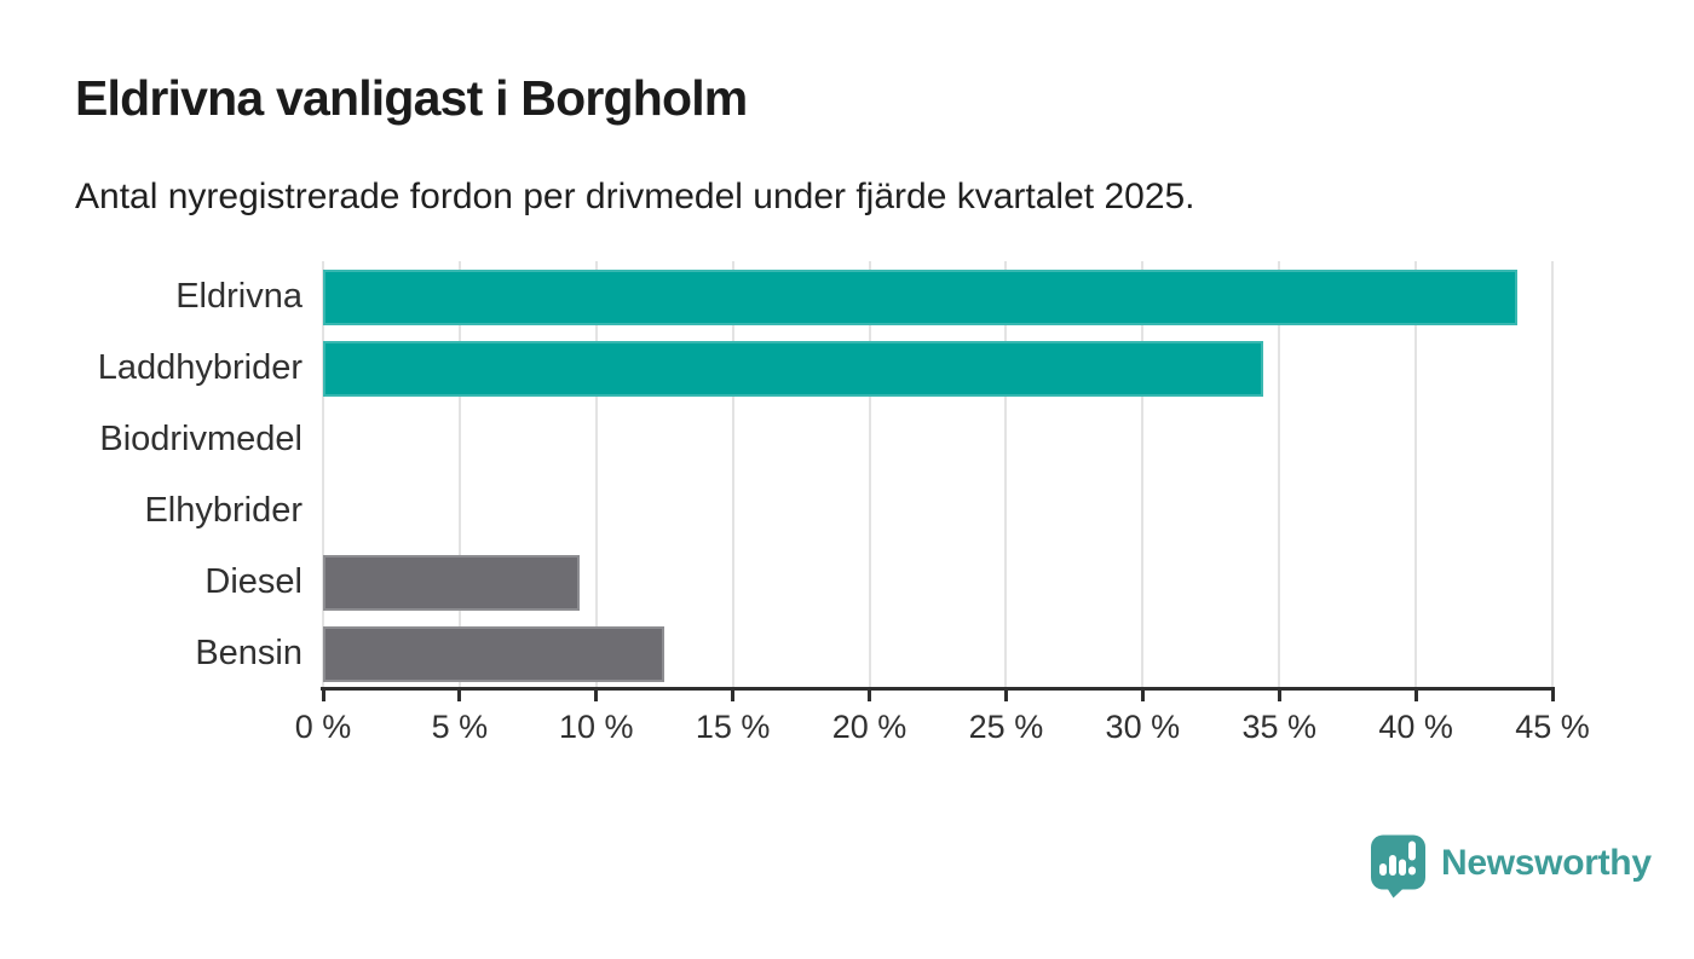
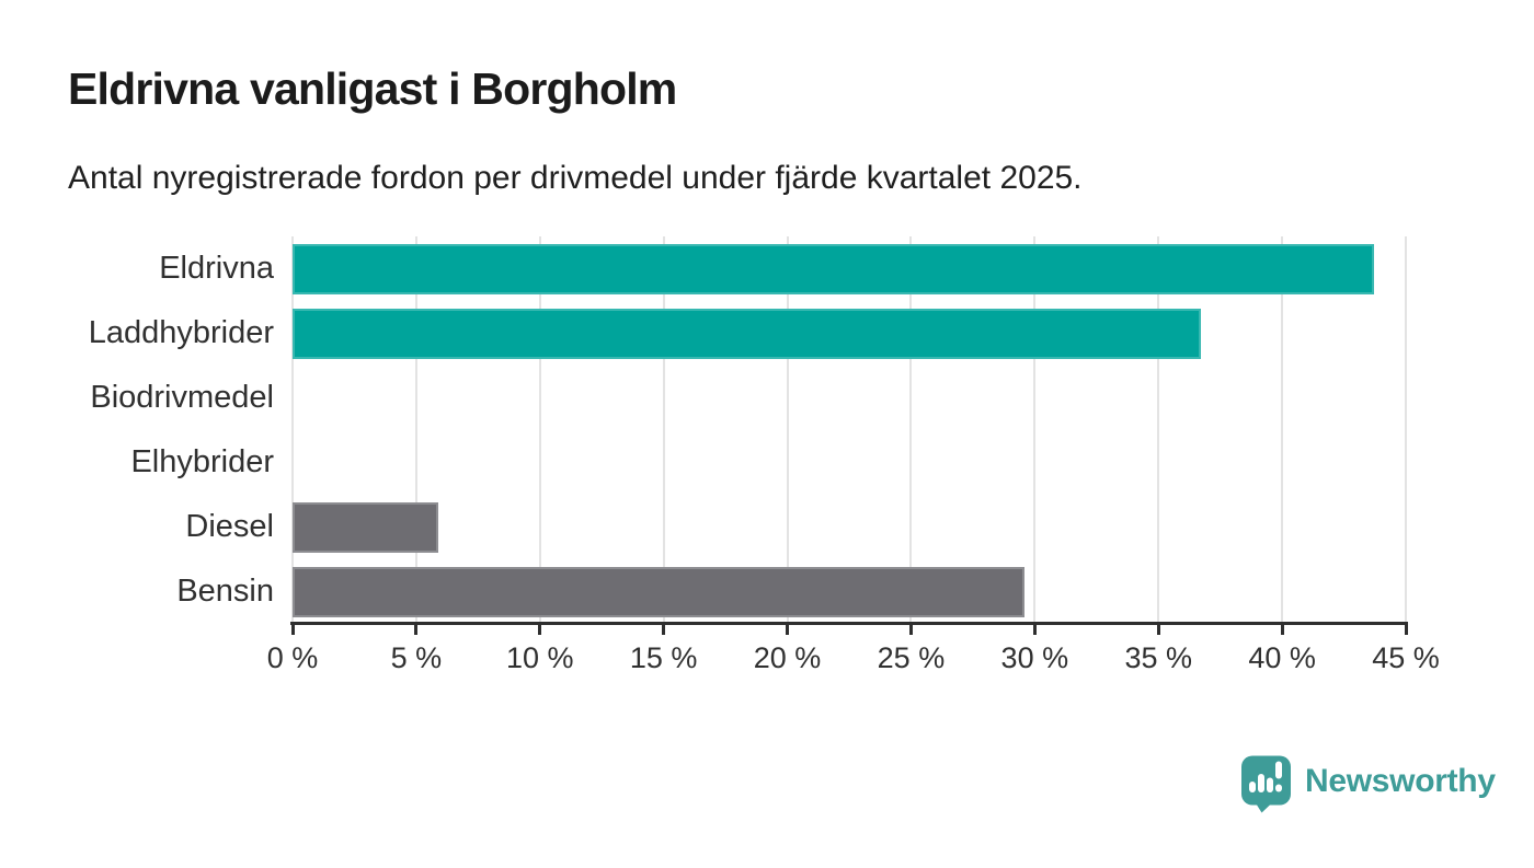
Laddhybrider: 34.4% -> 36.7%
Diesel: 9.4% -> 5.9%
Bensin: 12.5% -> 29.6%
